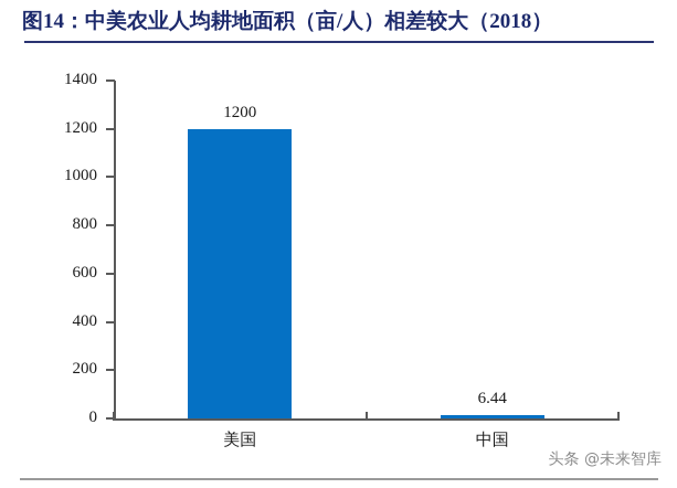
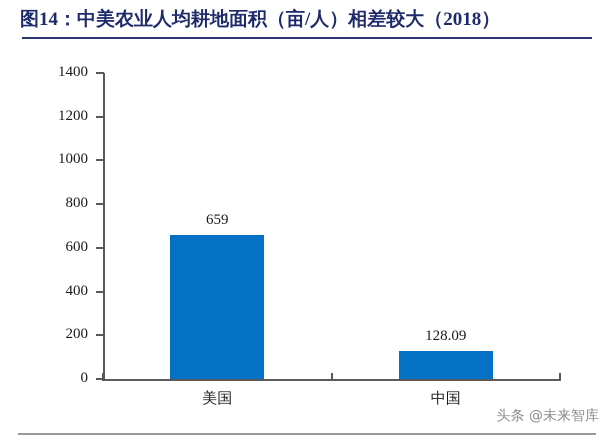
美国: 1200 -> 659
中国: 6.44 -> 128.09
